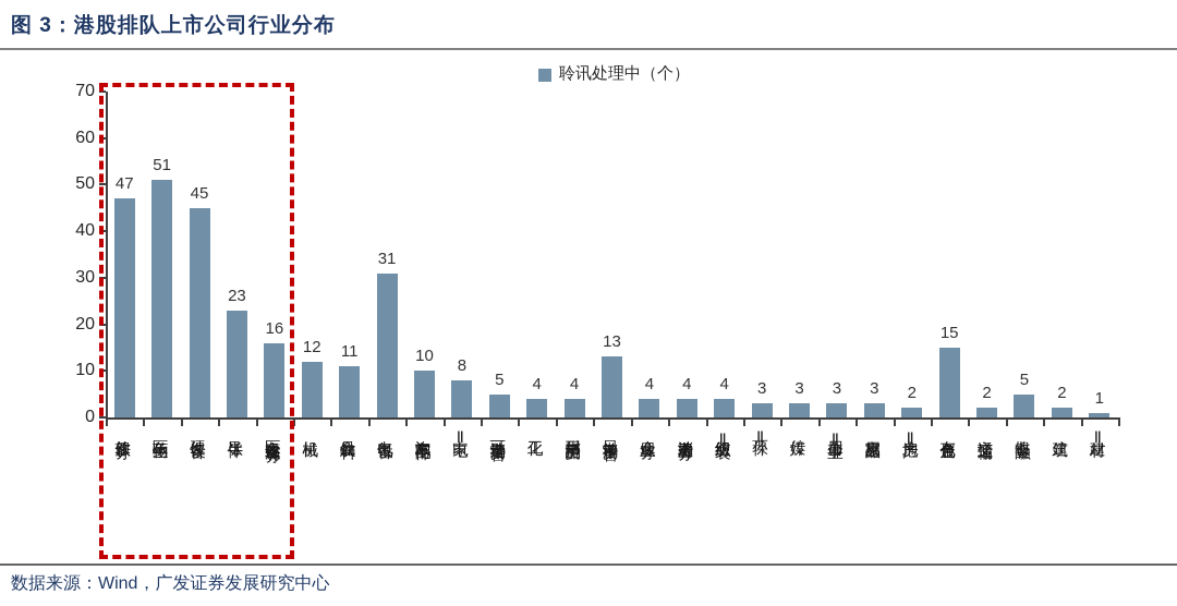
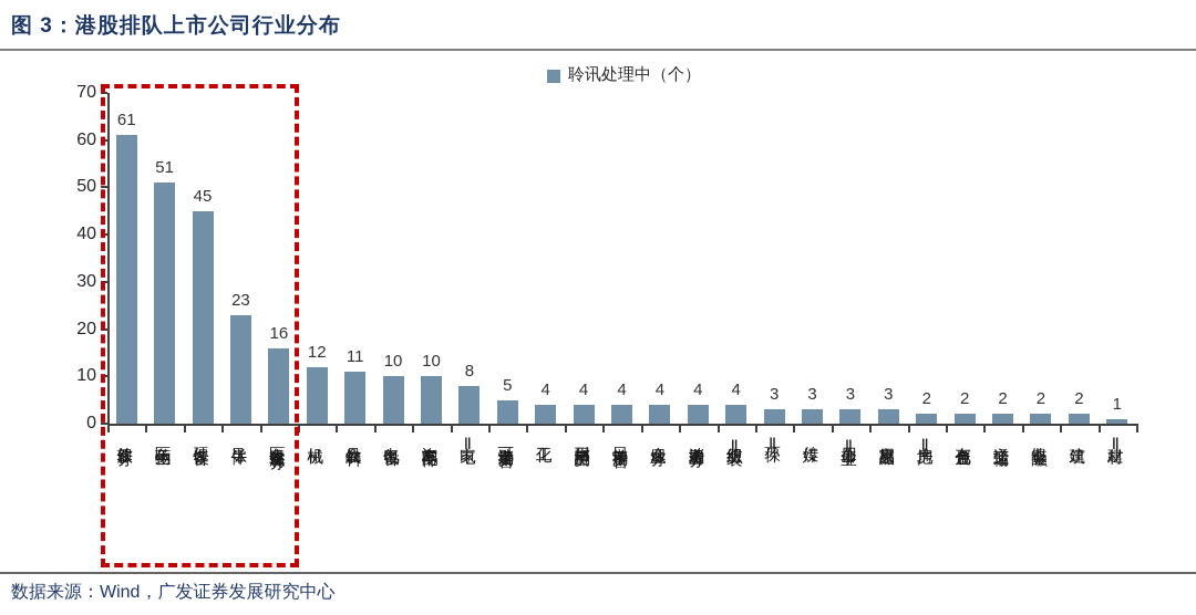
软件服务: 47 -> 61
电气设备: 31 -> 10
日常消费零售: 13 -> 4
有色金属: 15 -> 2
非银金融: 5 -> 2
